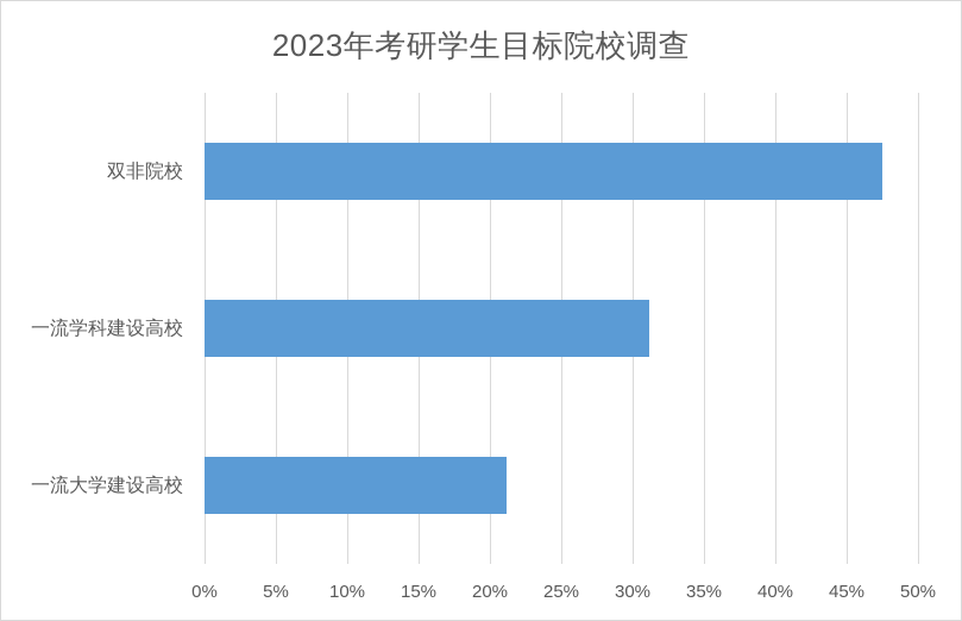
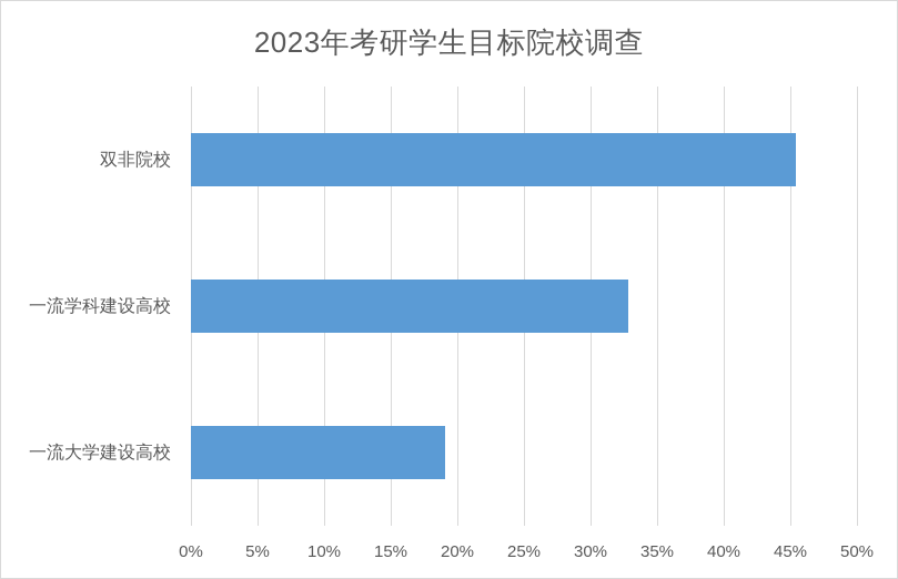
双非院校: 47.5% -> 45.4%
一流学科建设高校: 31.2% -> 32.8%
一流大学建设高校: 21.2% -> 19.1%
